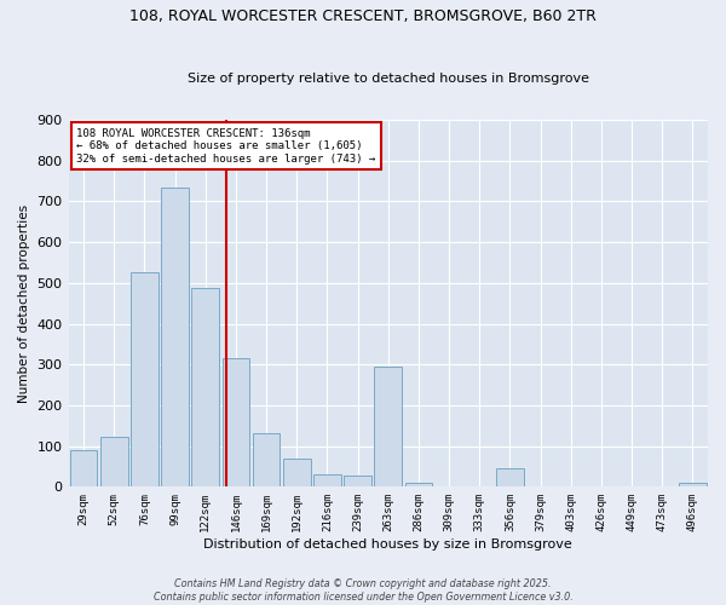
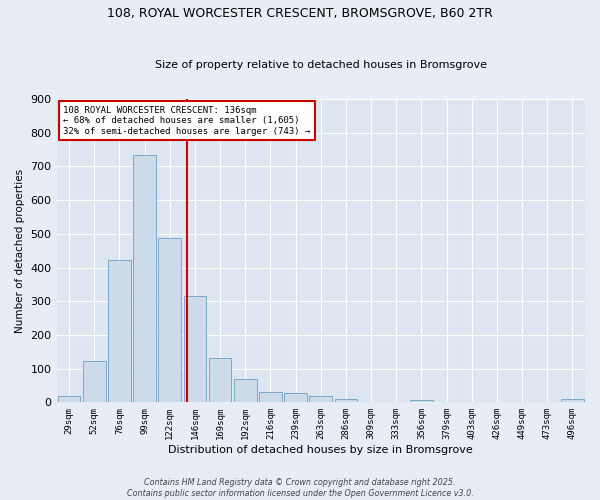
29sqm: 90 -> 18
76sqm: 525 -> 422
263sqm: 295 -> 18
356sqm: 45 -> 8
